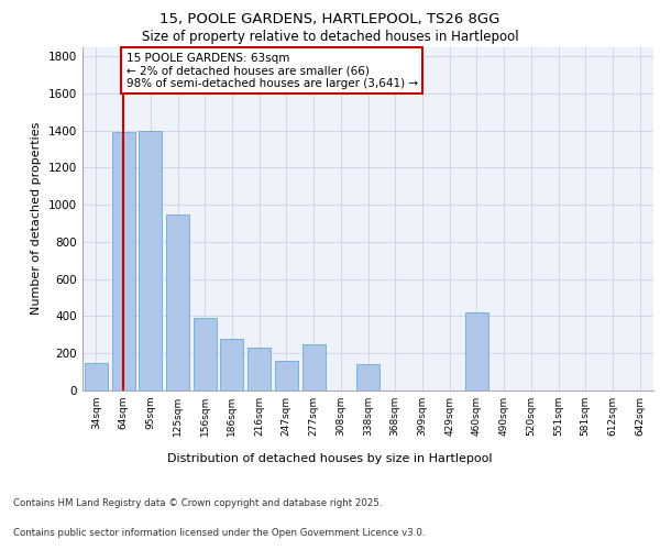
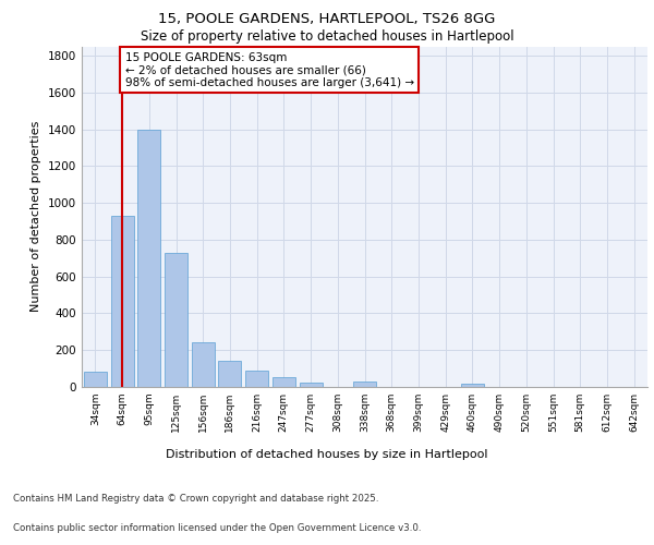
34sqm: 150 -> 80
64sqm: 1390 -> 930
125sqm: 950 -> 730
156sqm: 390 -> 240
186sqm: 280 -> 140
216sqm: 230 -> 90
247sqm: 160 -> 60
277sqm: 250 -> 20
338sqm: 140 -> 30
460sqm: 420 -> 20
